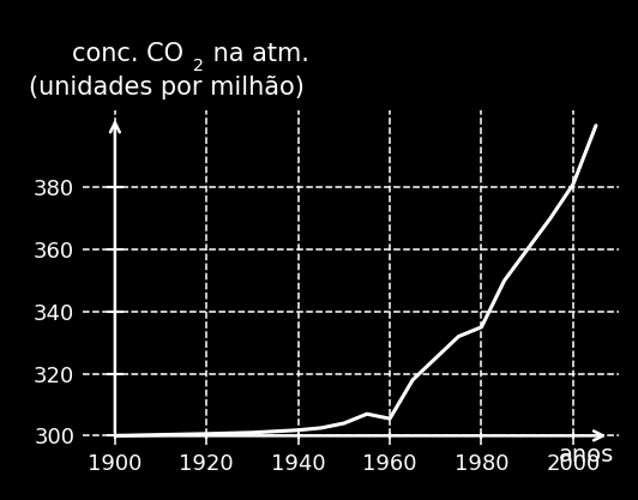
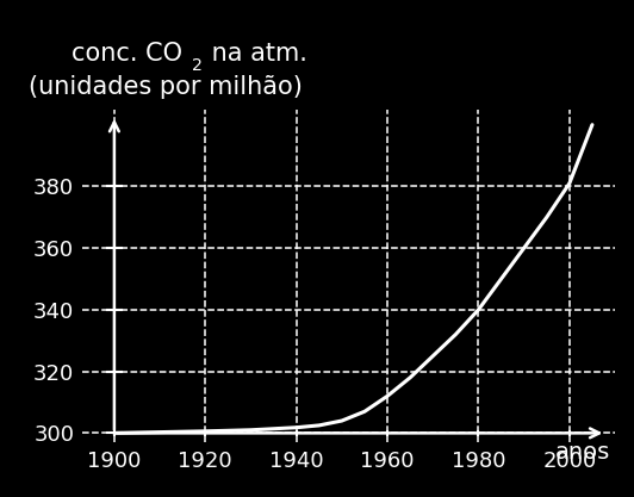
1960: 305.5 -> 312.0
1980: 335.0 -> 340.0
